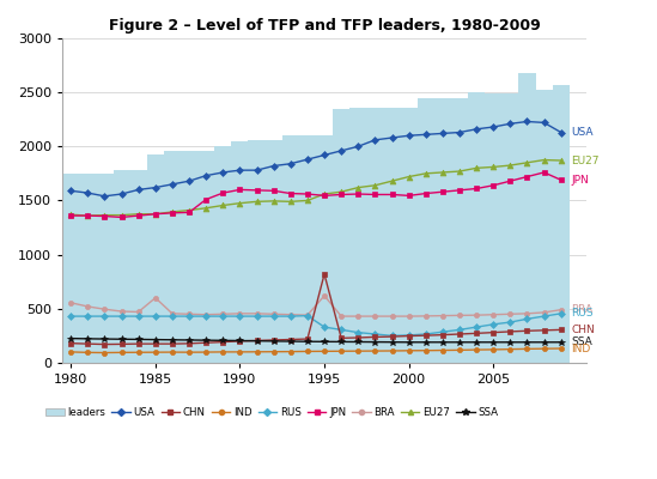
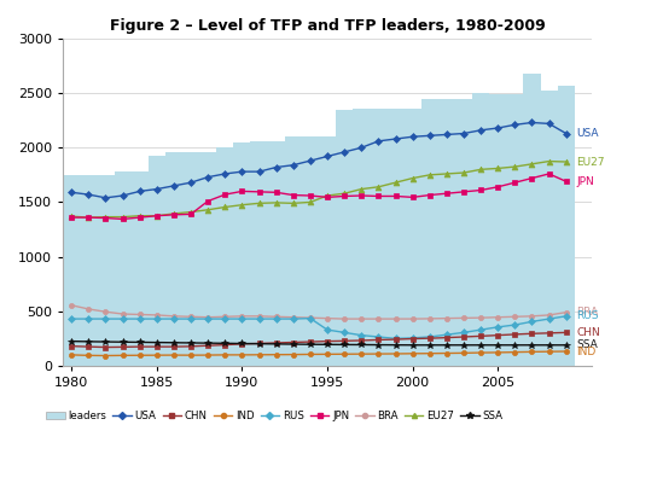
BRA/1985: 600 -> 460
CHN/1995: 820 -> 220
BRA/1995: 620 -> 440
